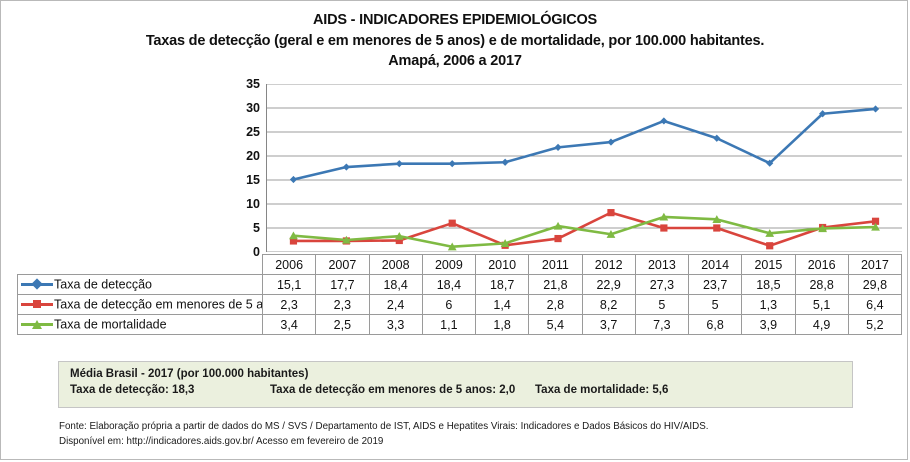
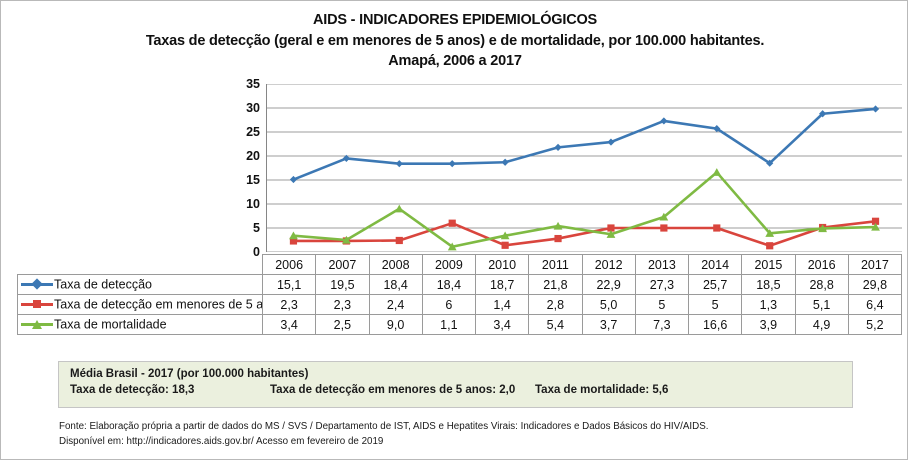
Taxa de detecção/2007: 17,7 -> 19,5
Taxa de mortalidade/2008: 3,3 -> 9,0
Taxa de mortalidade/2010: 1,8 -> 3,4
Taxa de detecção em menores de 5 anos/2012: 8,2 -> 5,0
Taxa de detecção/2014: 23,7 -> 25,7
Taxa de mortalidade/2014: 6,8 -> 16,6
